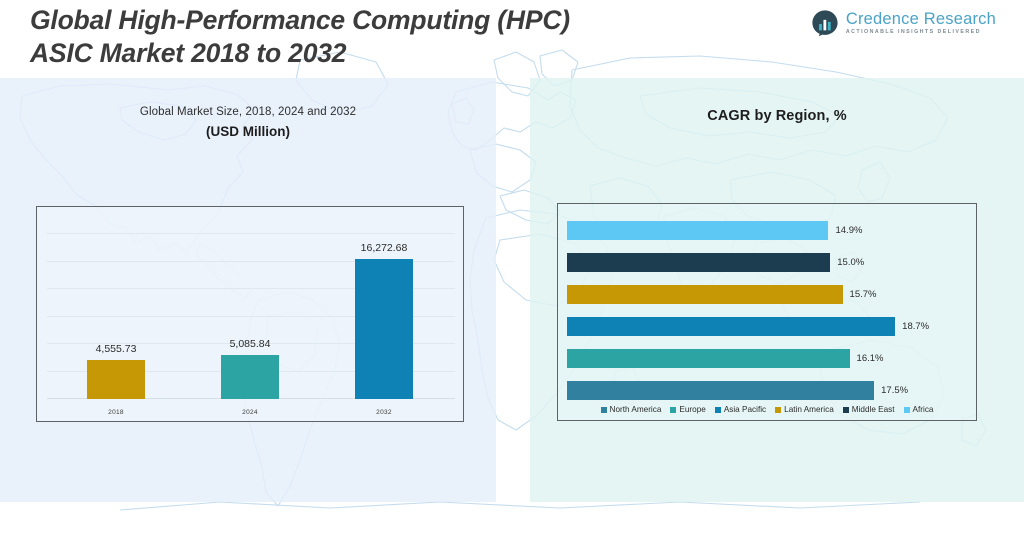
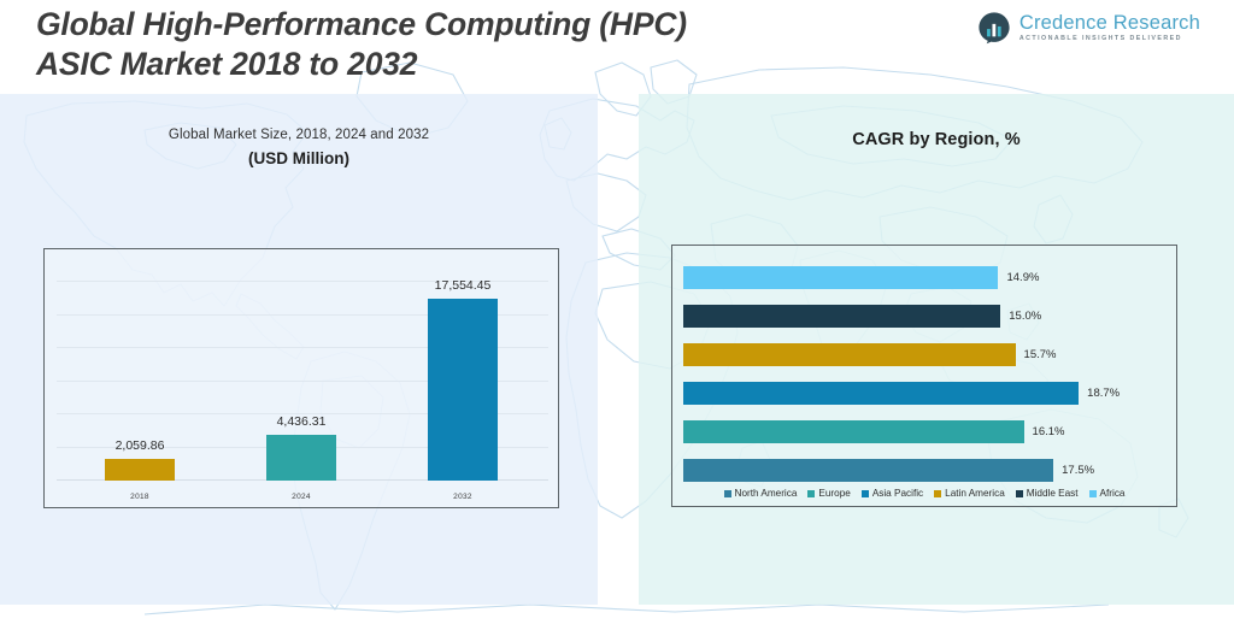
Global Market Size, 2018, 2024 and 2032/2018: 4,555.73 -> 2,059.86
Global Market Size, 2018, 2024 and 2032/2024: 5,085.84 -> 4,436.31
Global Market Size, 2018, 2024 and 2032/2032: 16,272.68 -> 17,554.45
